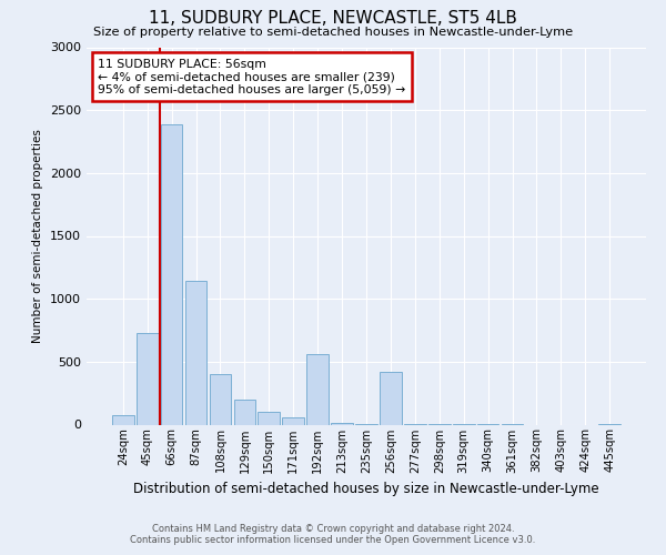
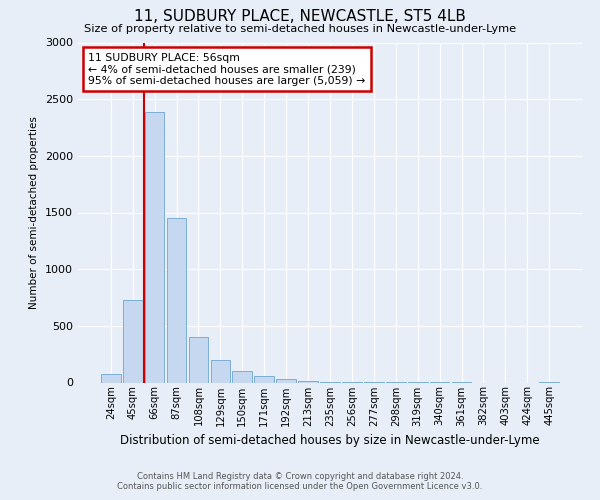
87sqm: 1140 -> 1450
192sqm: 560 -> 30
256sqm: 420 -> 0
